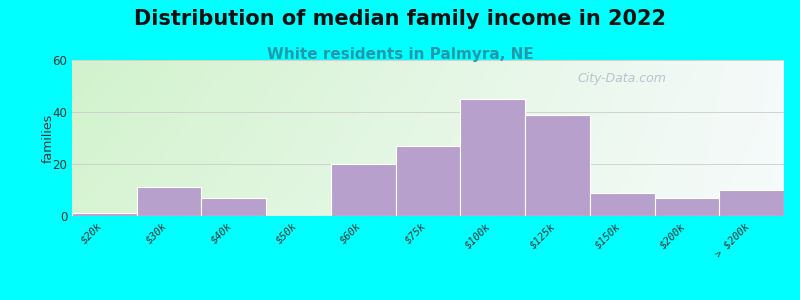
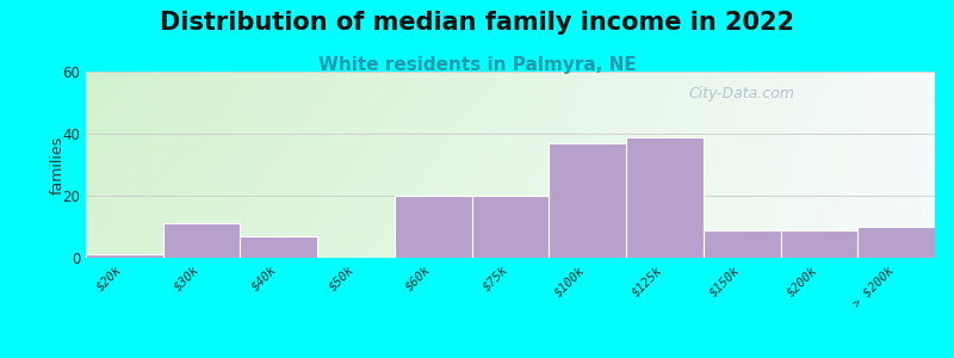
$75k: 27 -> 20
$100k: 45 -> 37
$200k: 7 -> 9
